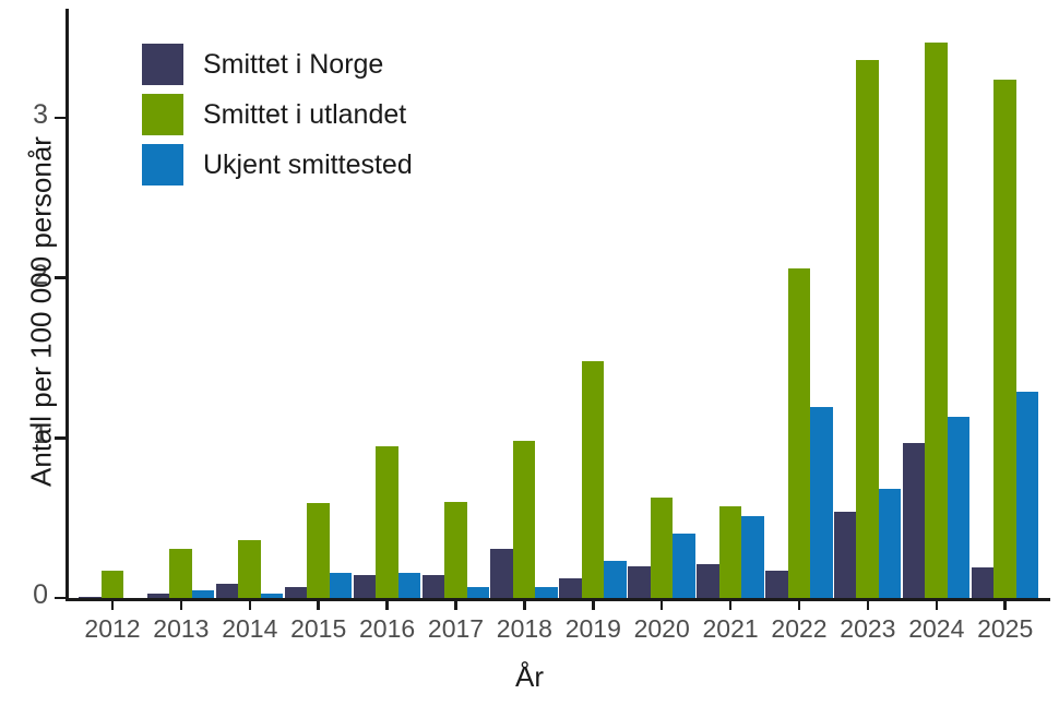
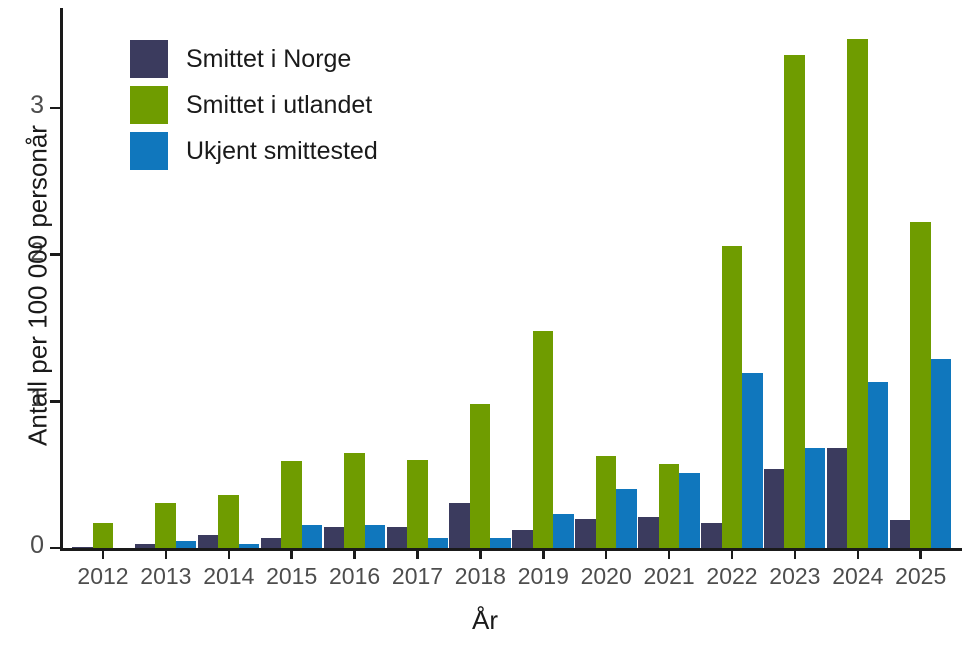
Smittet i utlandet/2016: 0.95 -> 0.65
Smittet i Norge/2024: 0.97 -> 0.68
Smittet i utlandet/2025: 3.24 -> 2.22
